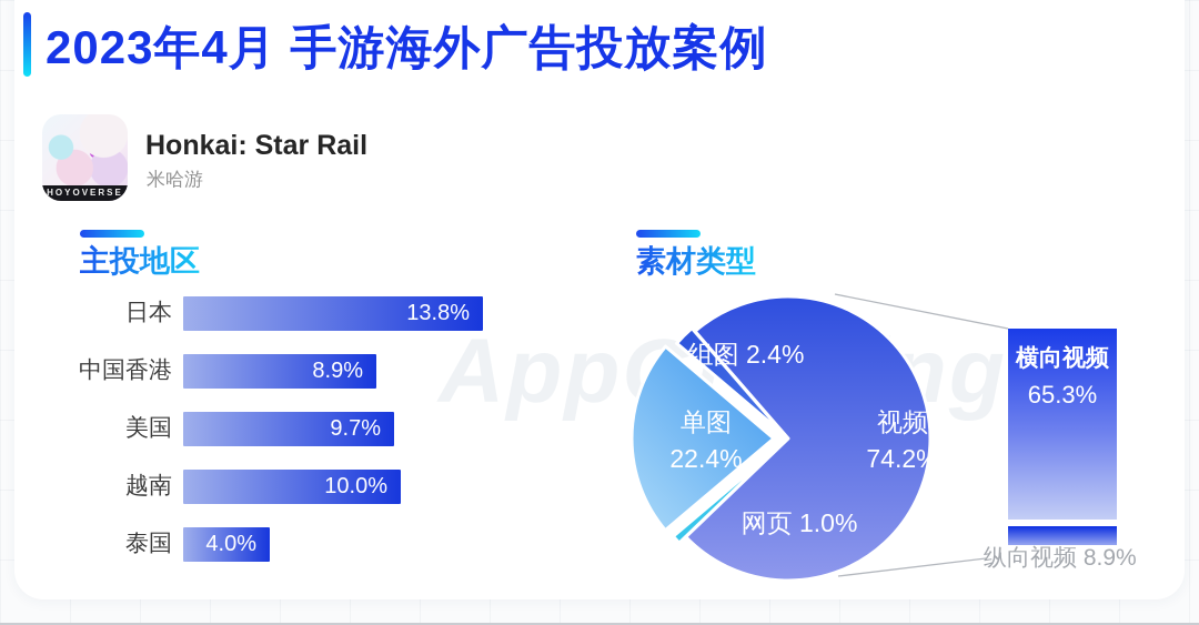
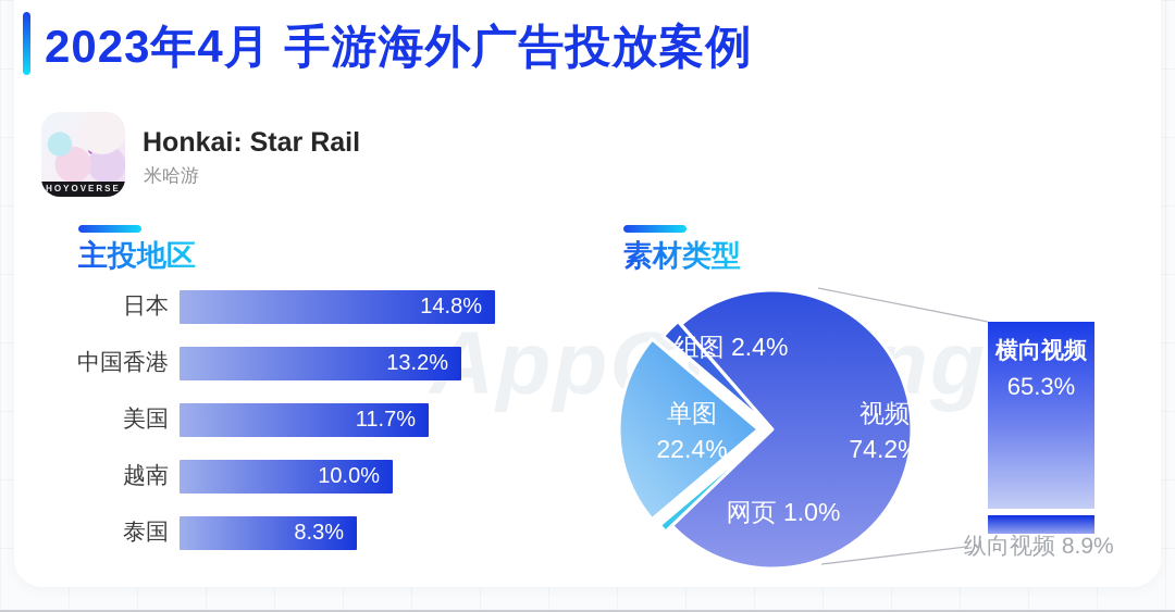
主投地区/日本: 13.8% -> 14.8%
主投地区/中国香港: 8.9% -> 13.2%
主投地区/美国: 9.7% -> 11.7%
主投地区/泰国: 4.0% -> 8.3%
